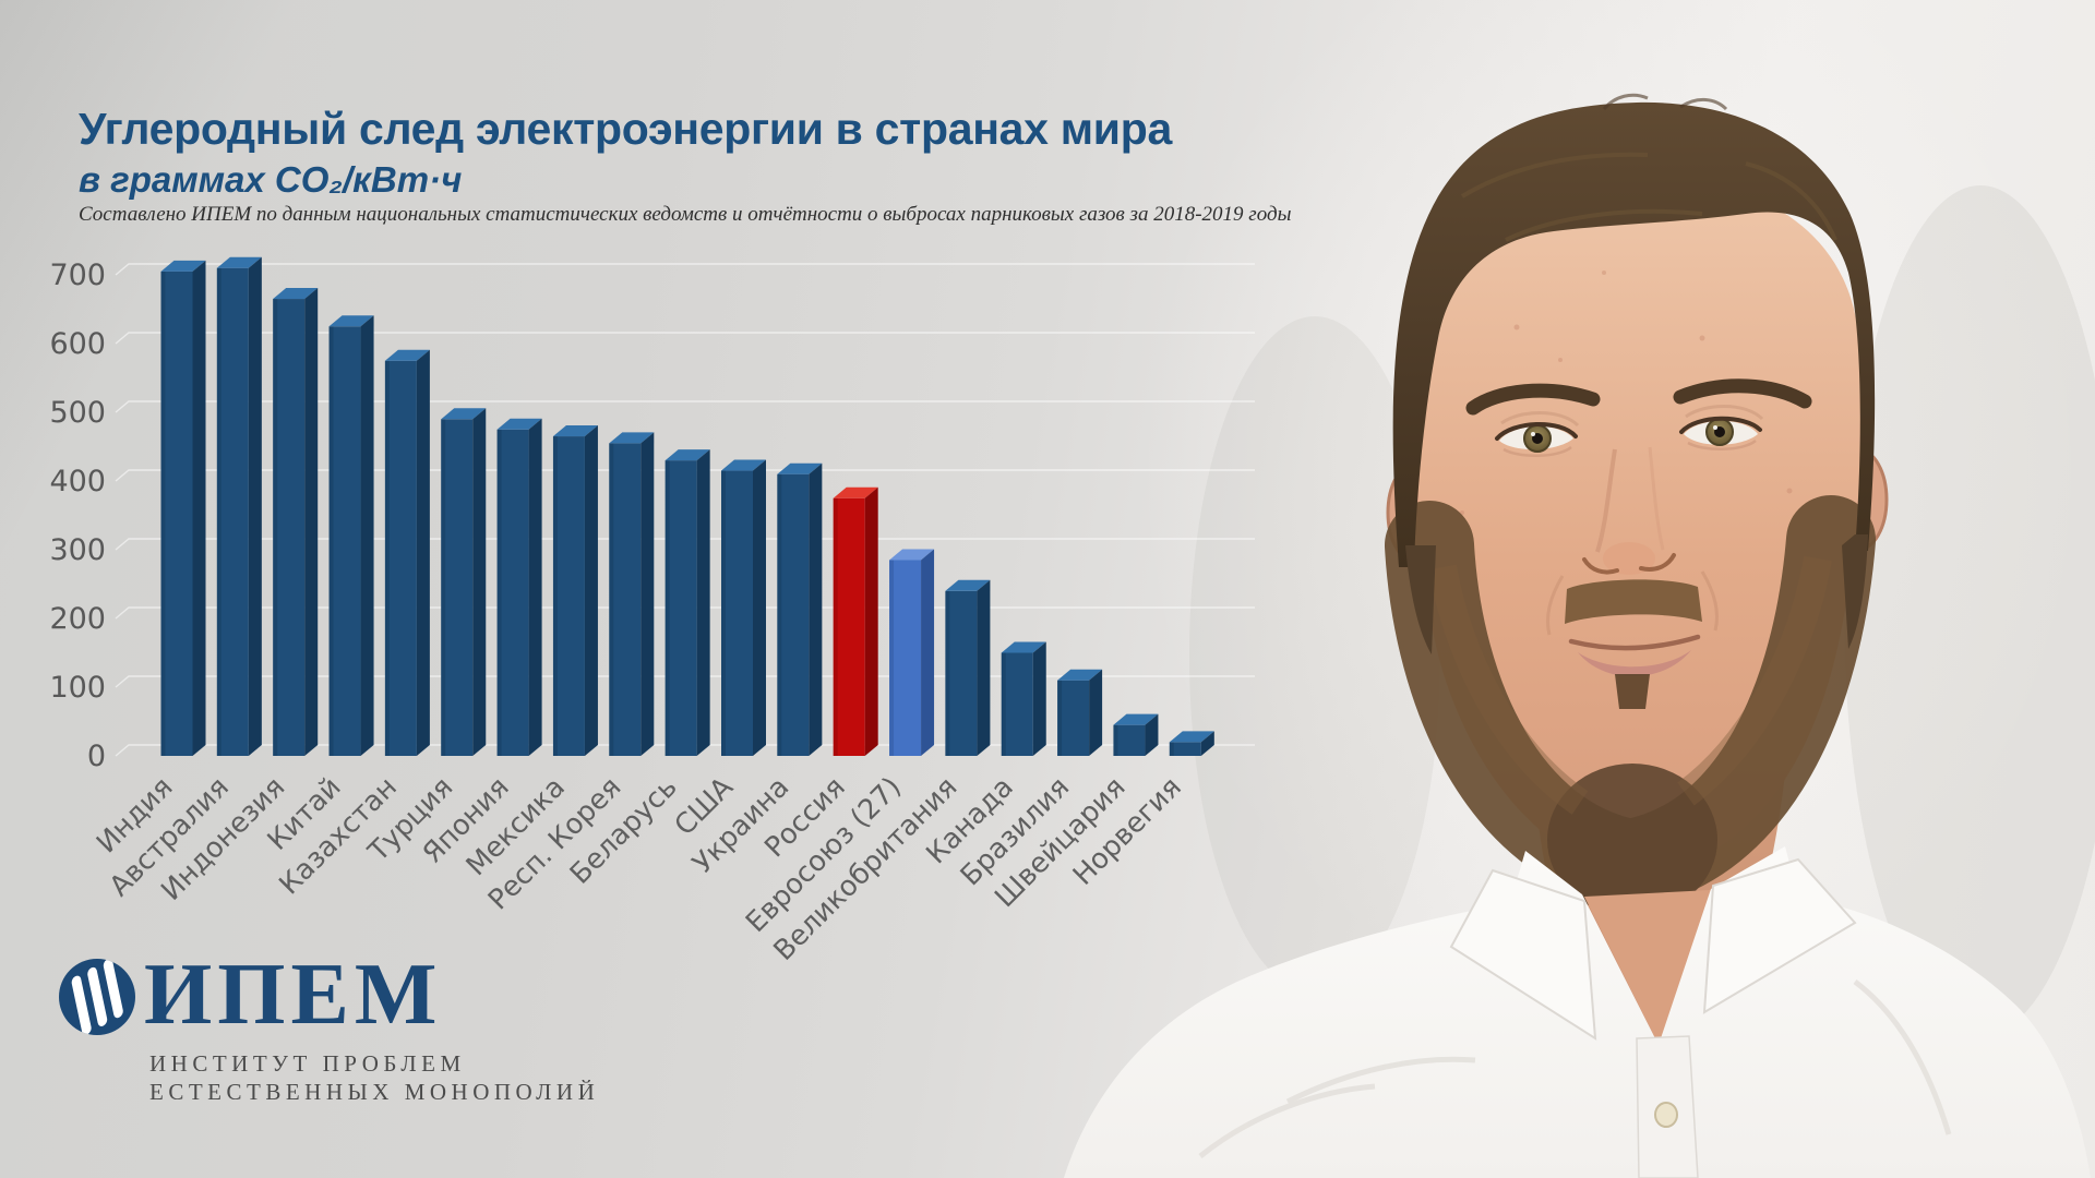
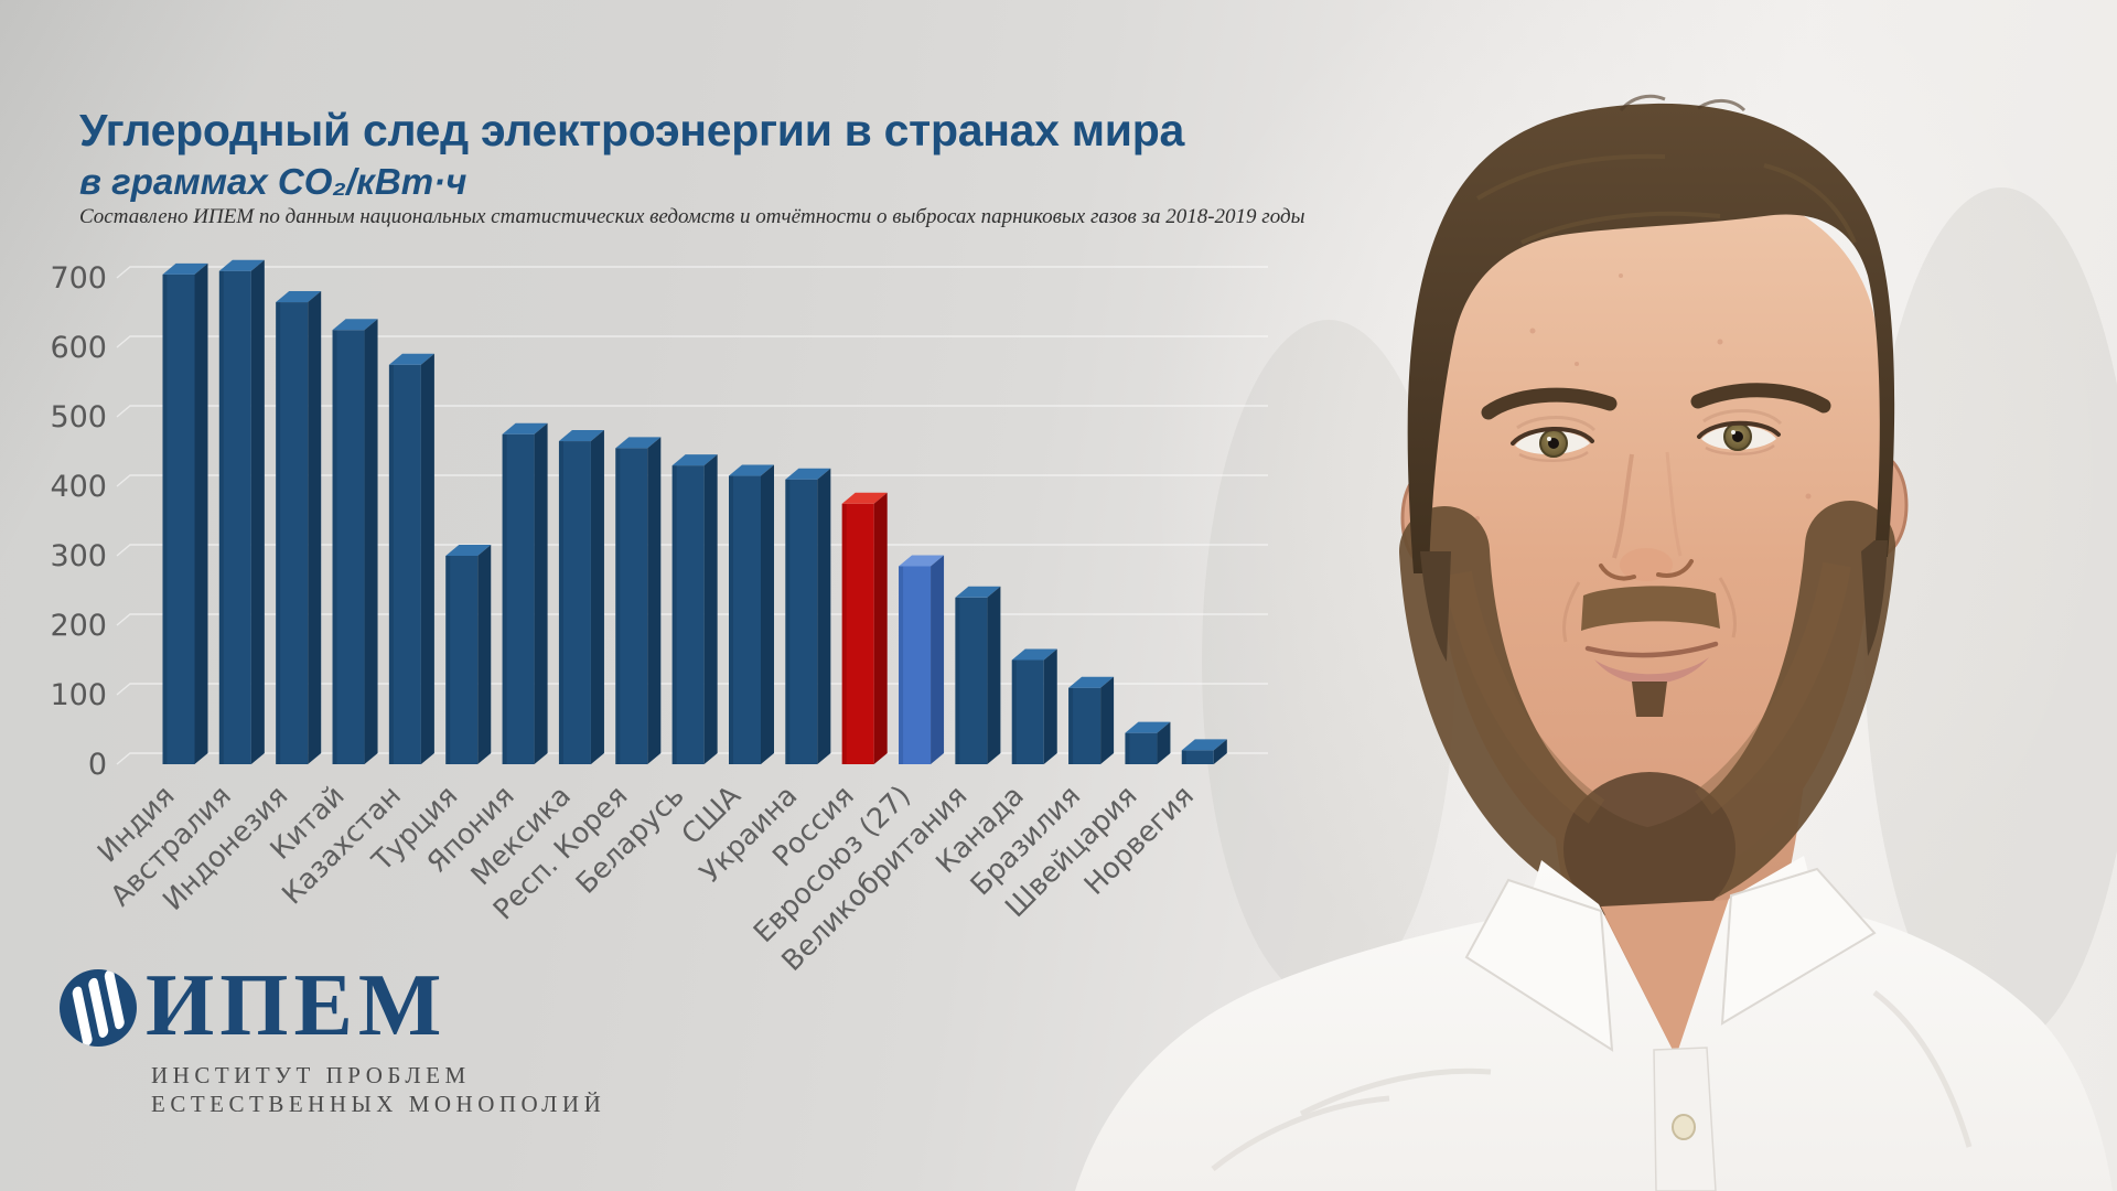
Турция: 490 -> 300
